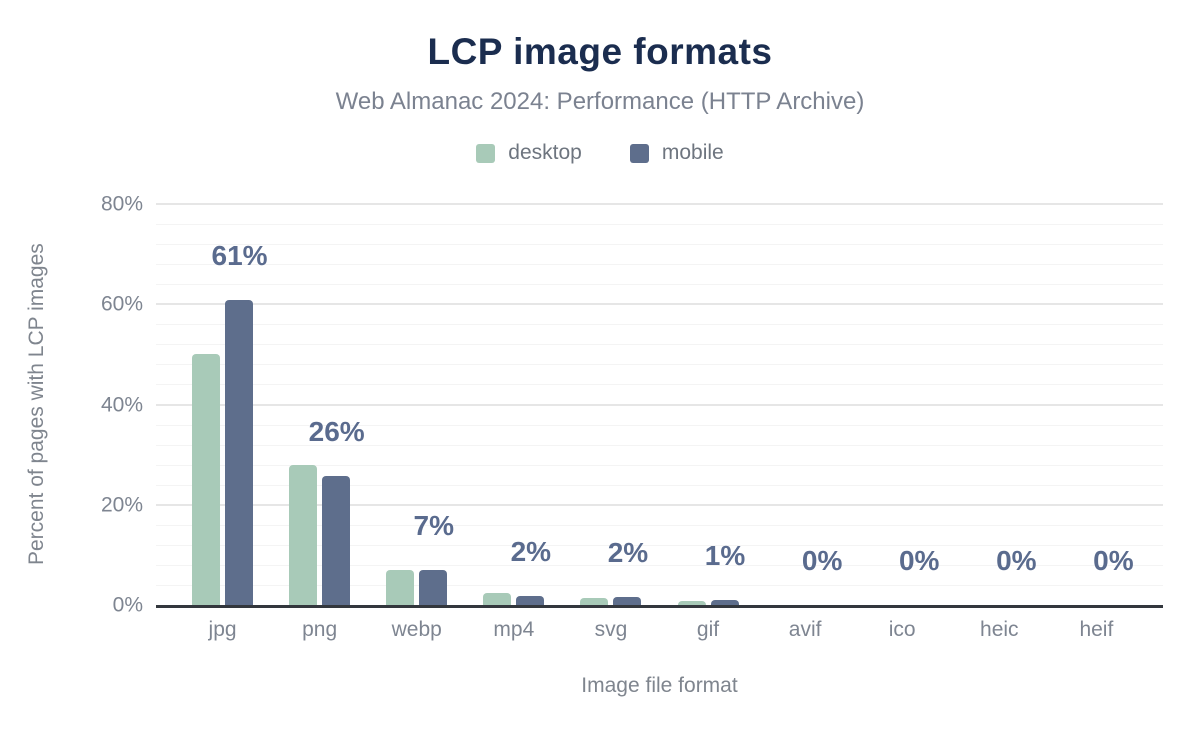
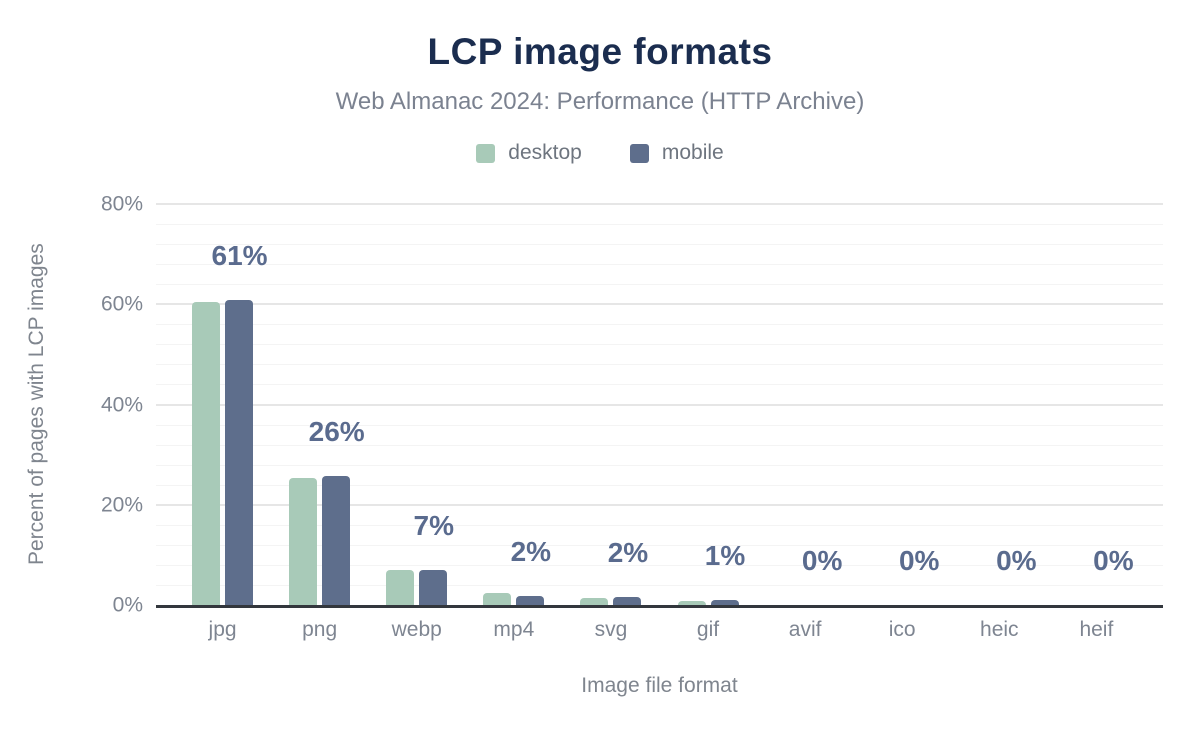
desktop/jpg: 50% -> 60%
desktop/png: 28% -> 25%
